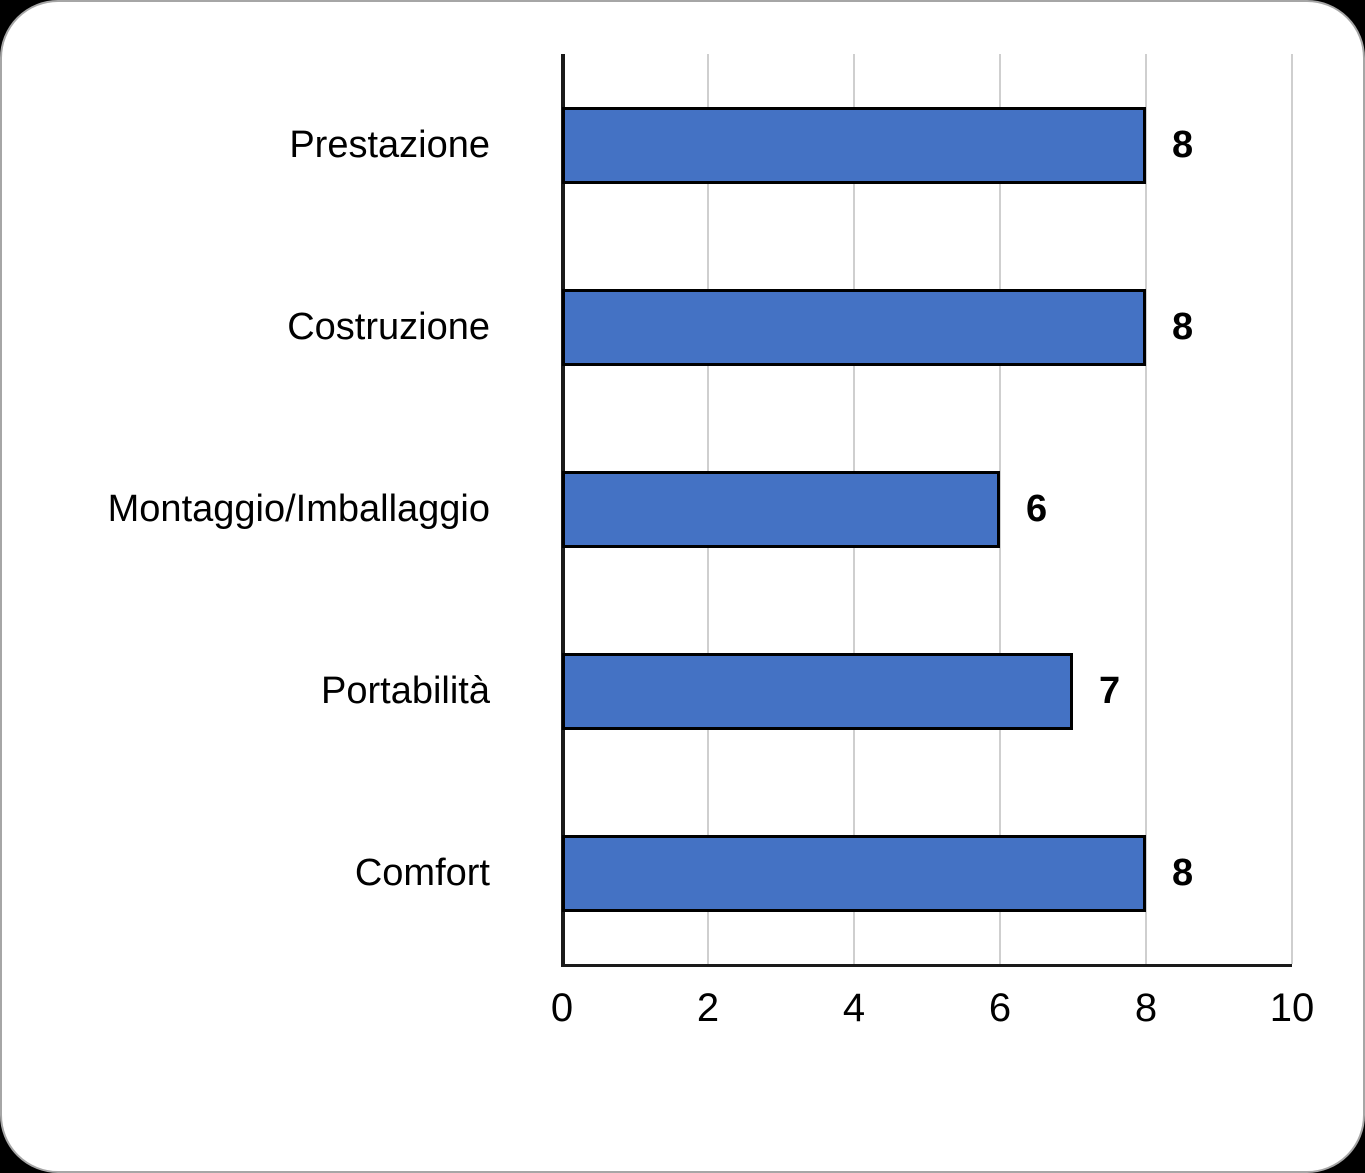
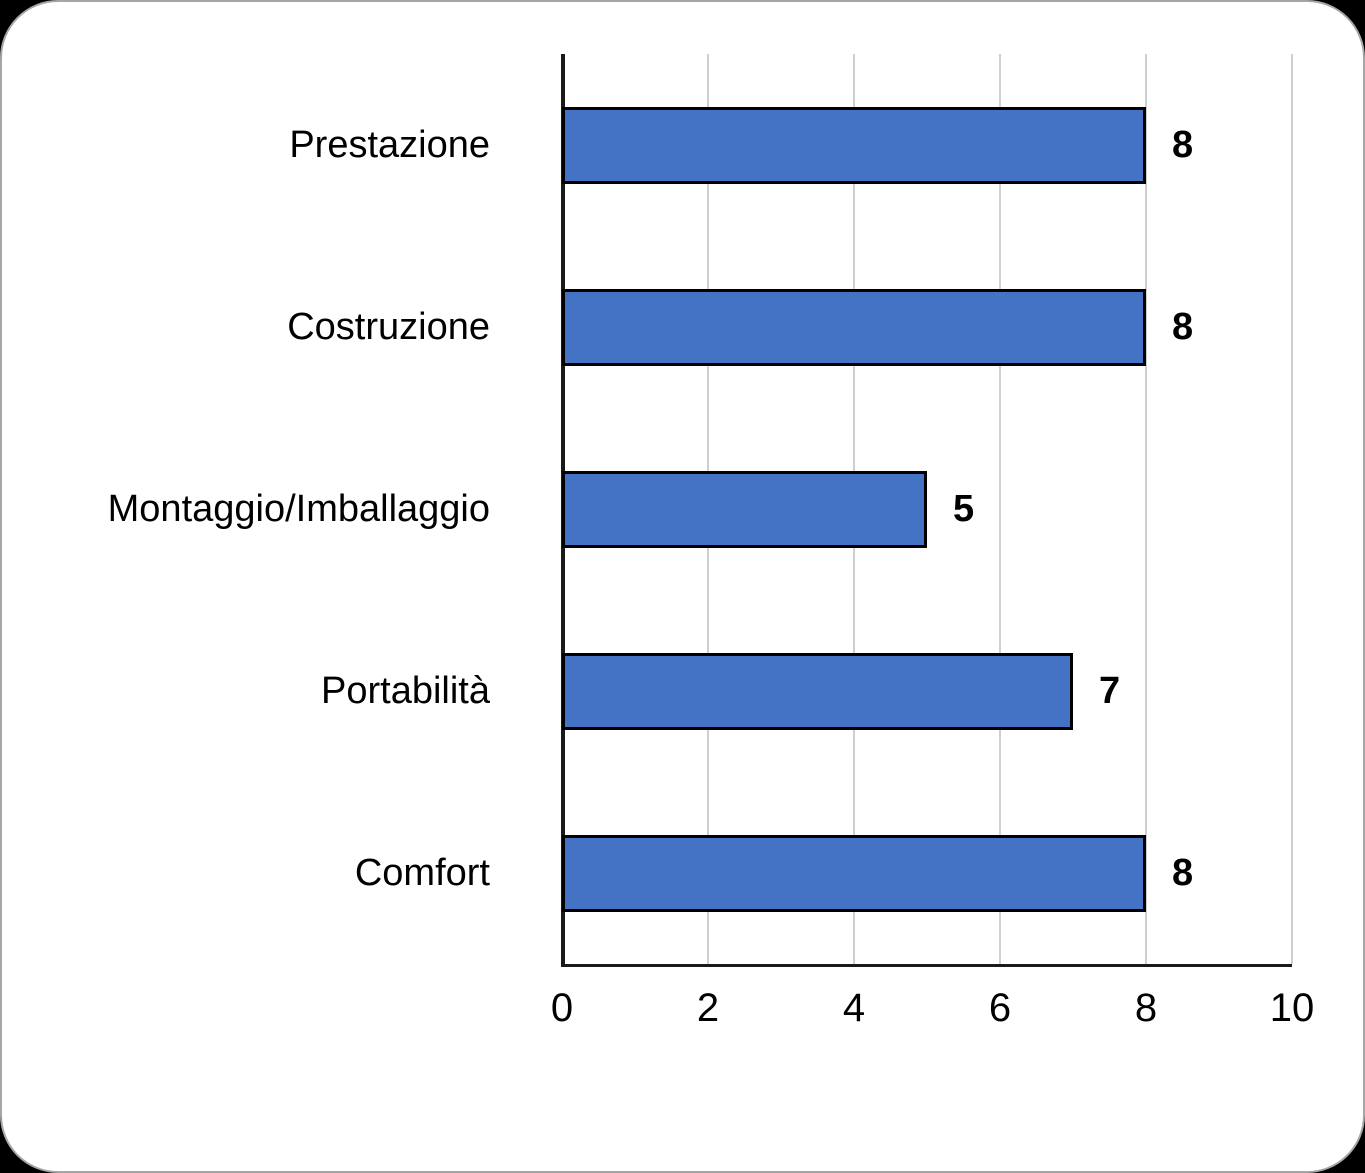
Montaggio/Imballaggio: 6 -> 5
